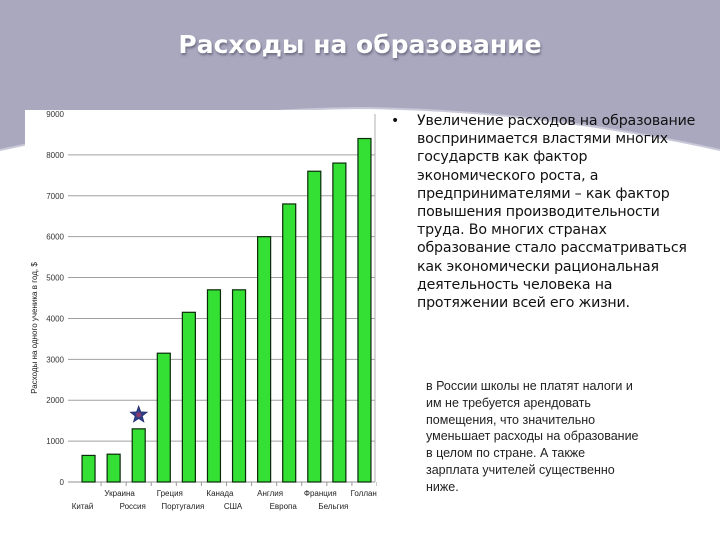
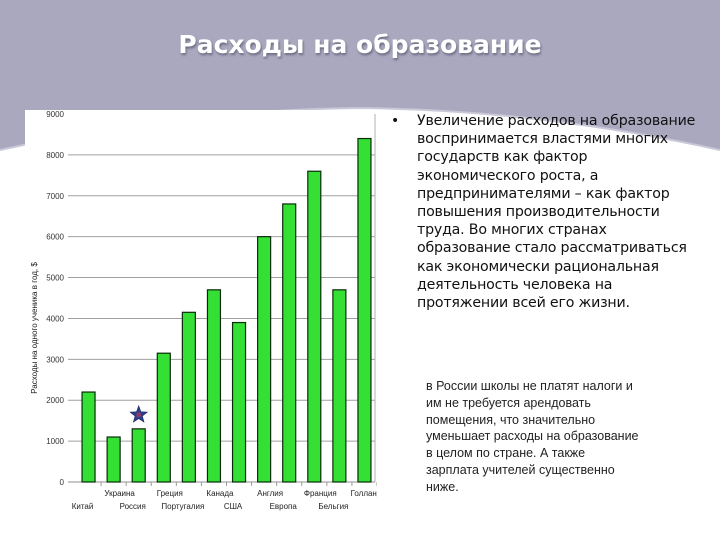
Китай: 600 -> 2200
Украина: 700 -> 1100
США: 4700 -> 3900
Бельгия: 7800 -> 4700
